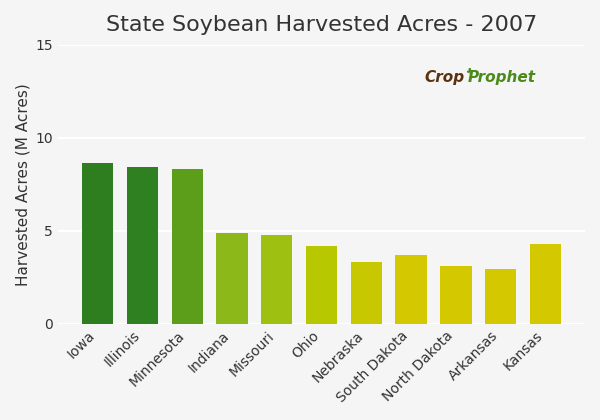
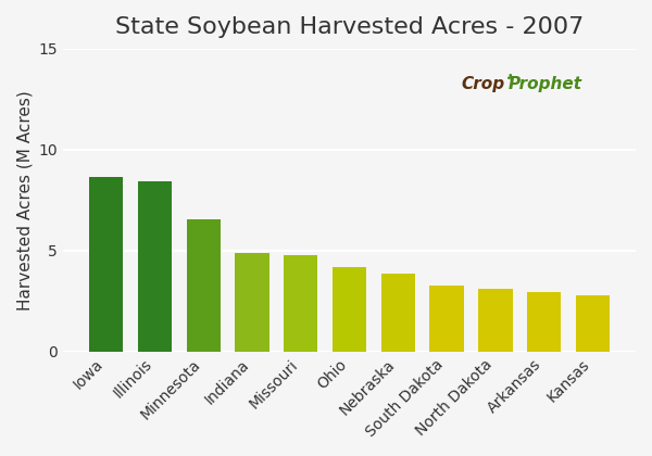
Minnesota: 8.3 -> 6.5
Nebraska: 3.3 -> 3.9
South Dakota: 3.7 -> 3.2
Kansas: 4.3 -> 2.8
